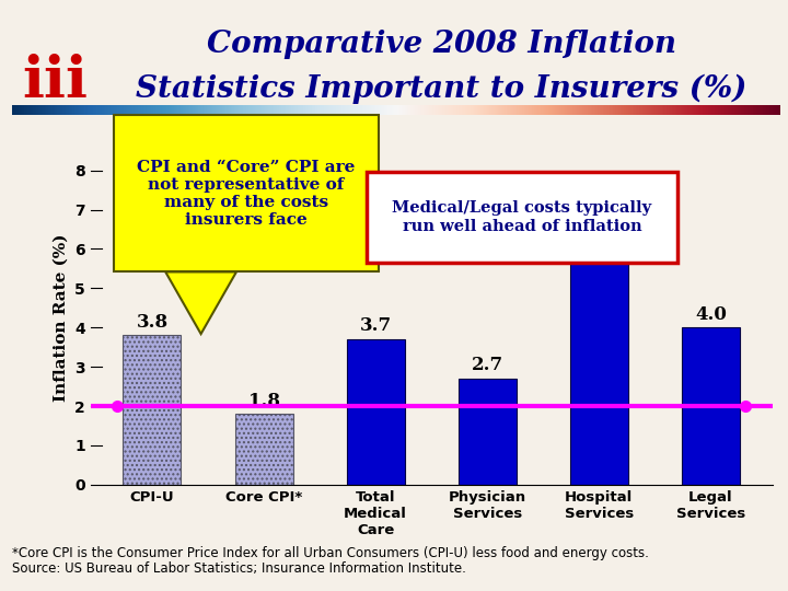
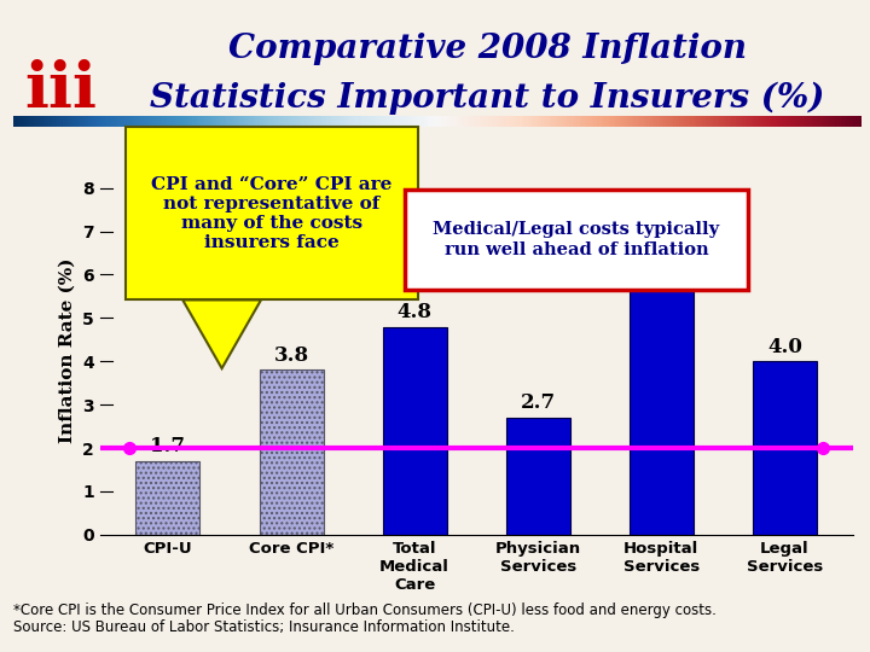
CPI-U: 3.8 -> 1.7
Core CPI*: 1.8 -> 3.8
Total Medical Care: 3.7 -> 4.8
